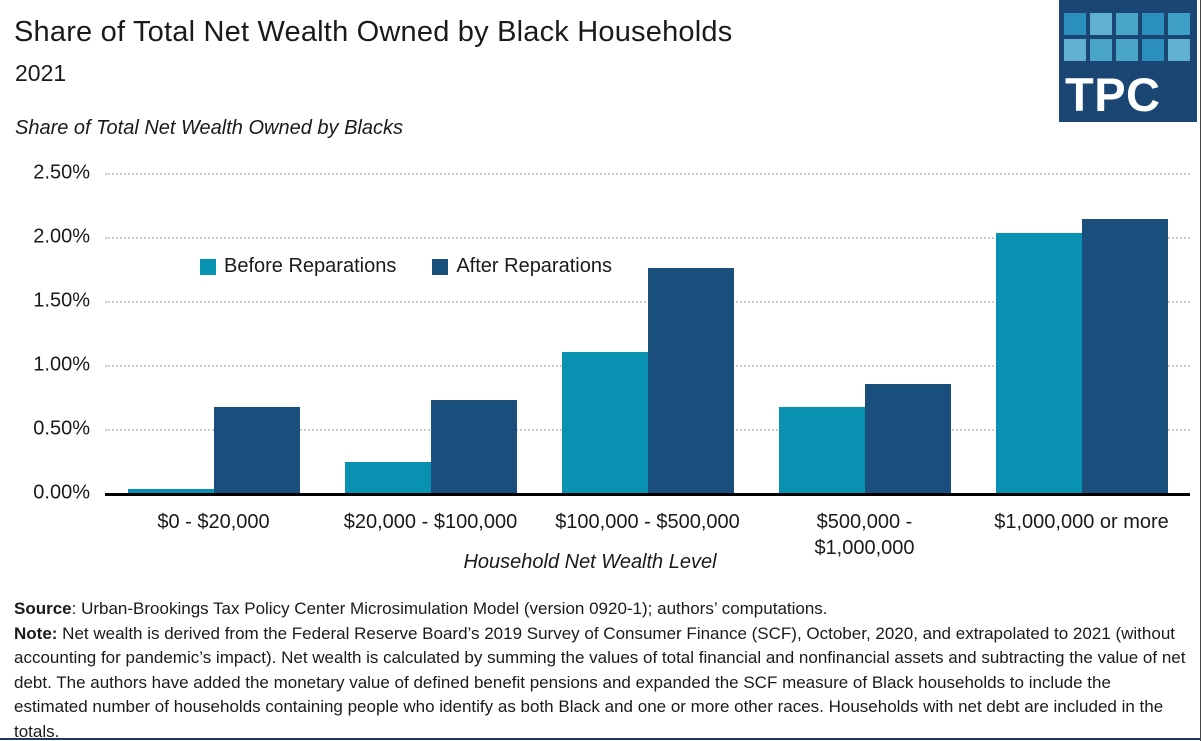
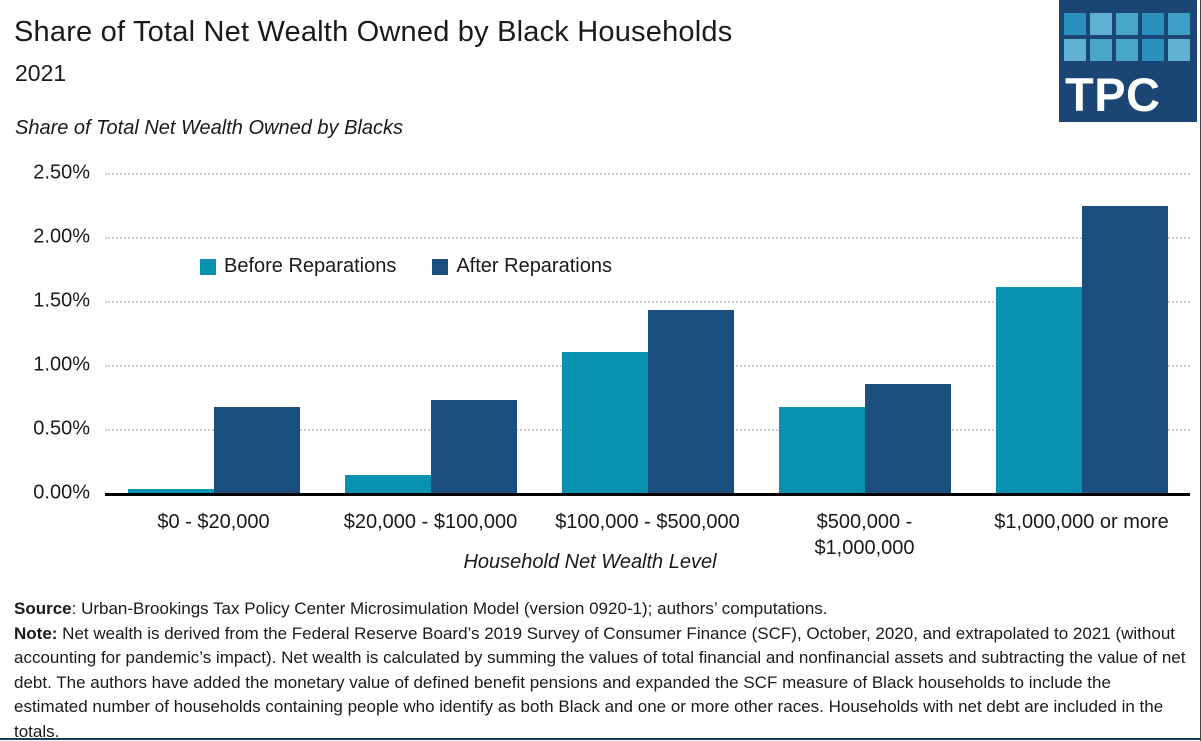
Before Reparations/$20,000 - $100,000: 0.24% -> 0.14%
After Reparations/$100,000 - $500,000: 1.76% -> 1.43%
Before Reparations/$1,000,000 or more: 2.03% -> 1.61%
After Reparations/$1,000,000 or more: 2.14% -> 2.24%
